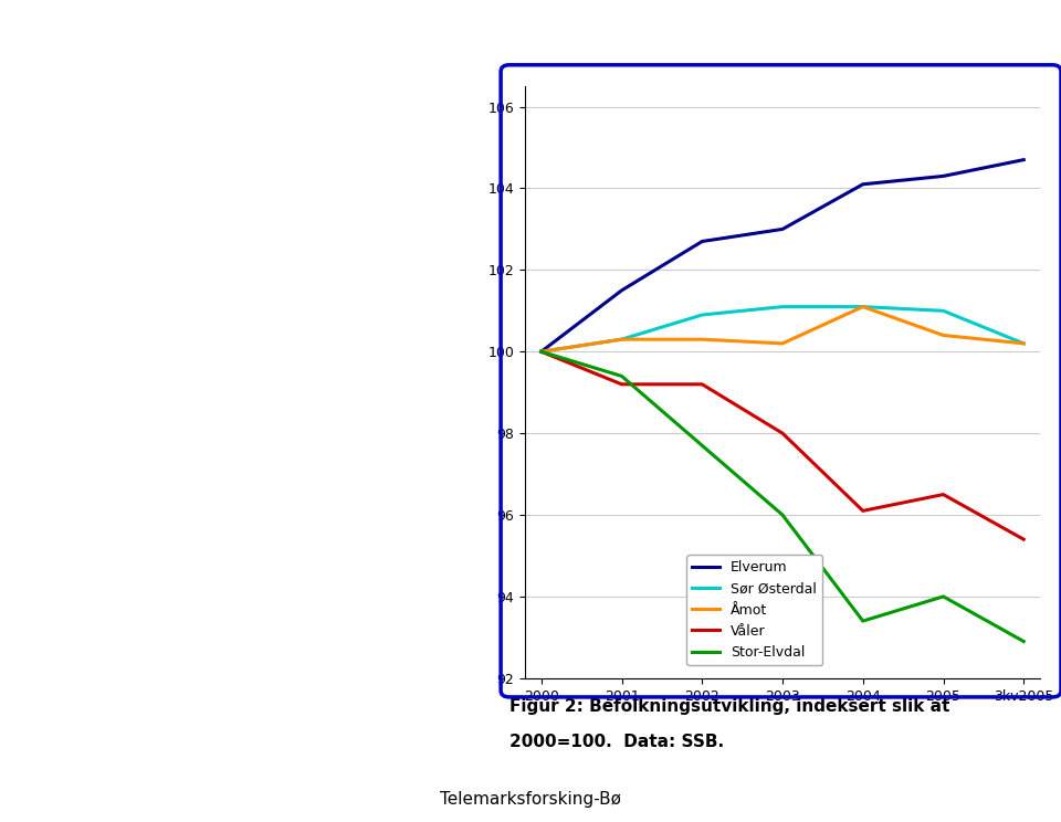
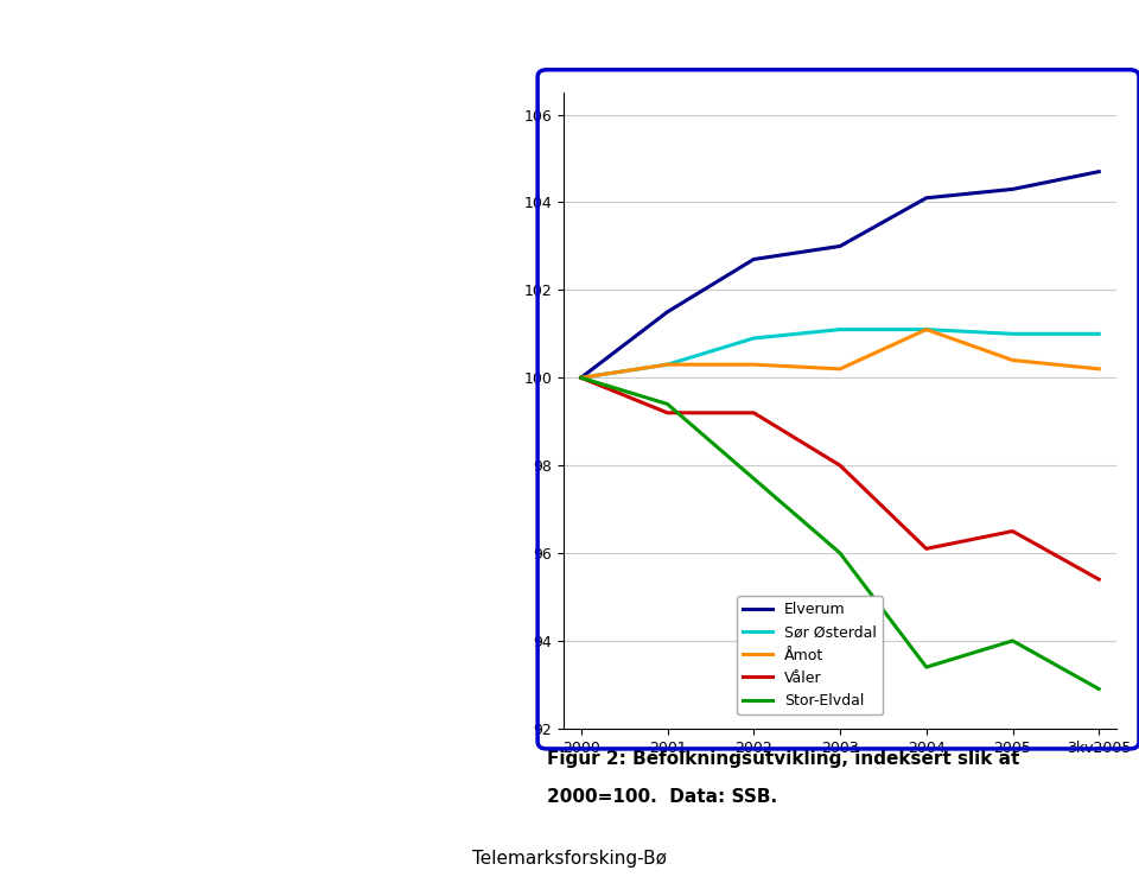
Sør Østerdal/3kv2005: 100.2 -> 101.0
